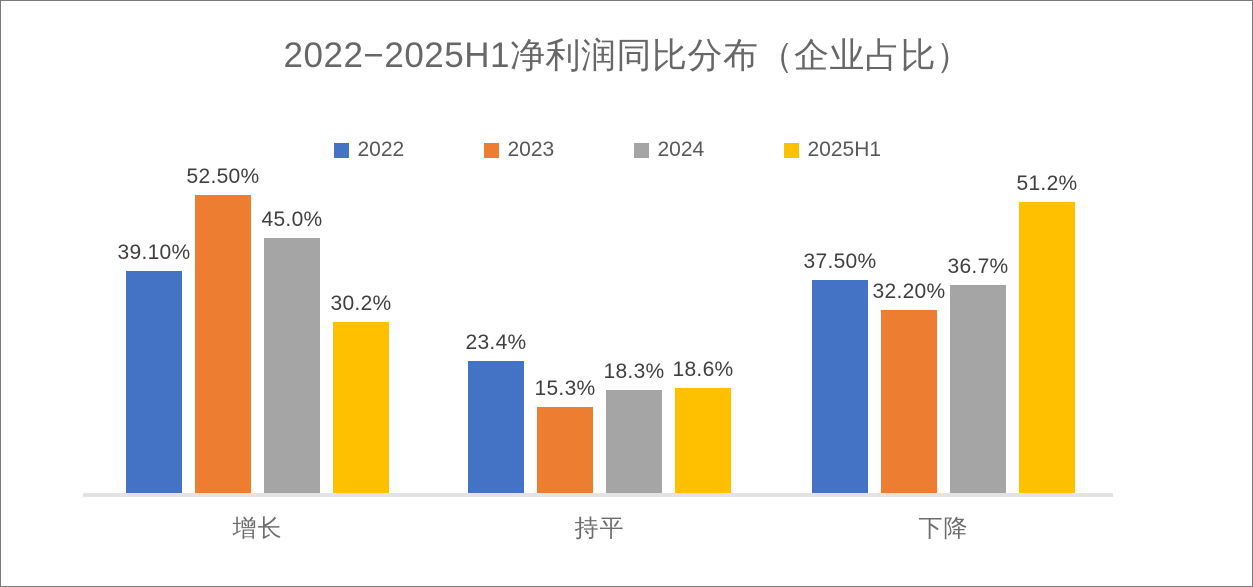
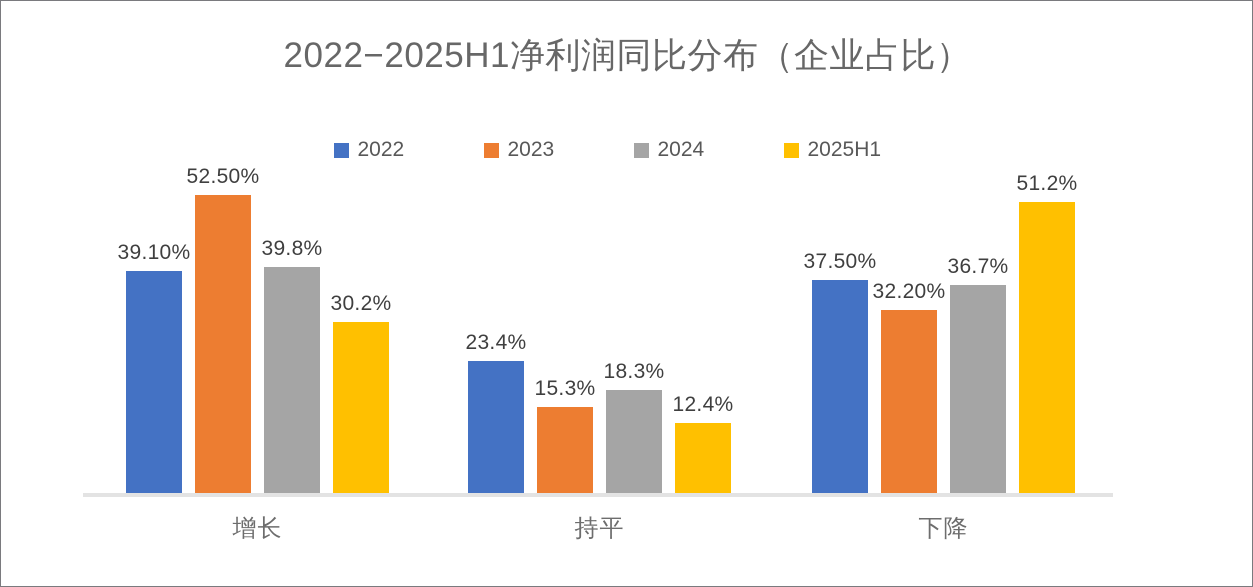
2024/增长: 45.0% -> 39.8%
2025H1/持平: 18.6% -> 12.4%
